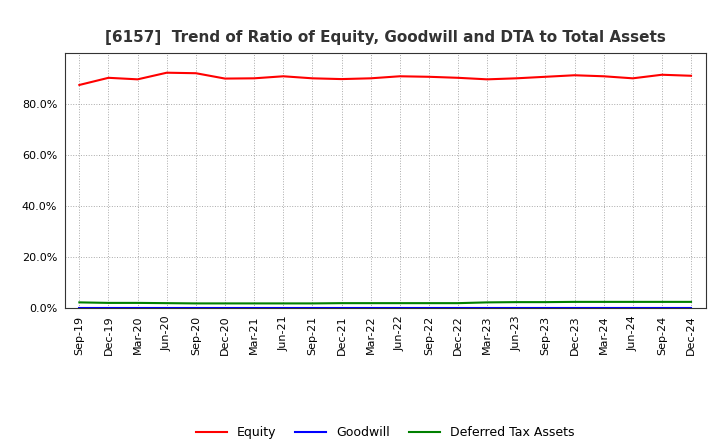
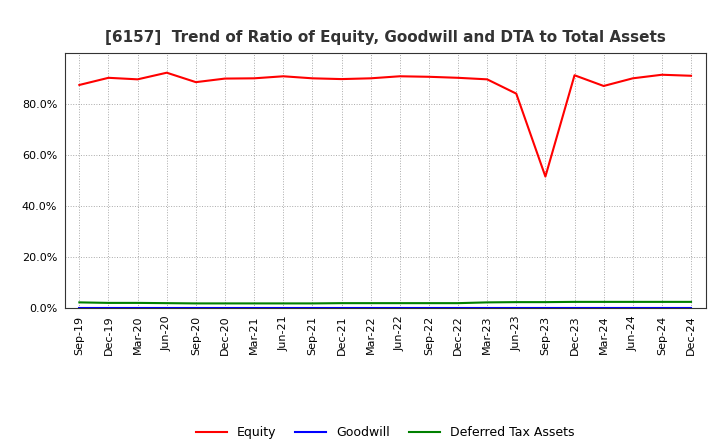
Equity/Sep-20: 92.0% -> 88.5%
Equity/Jun-23: 90.0% -> 84.0%
Equity/Sep-23: 90.6% -> 51.5%
Equity/Mar-24: 90.8% -> 87.0%
